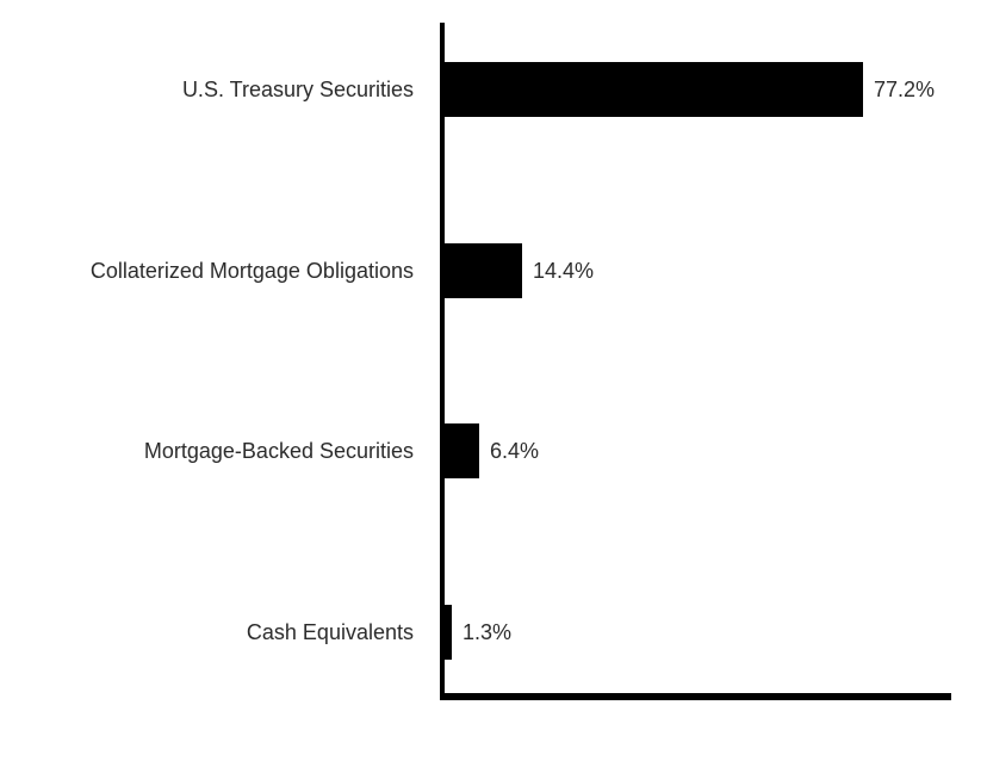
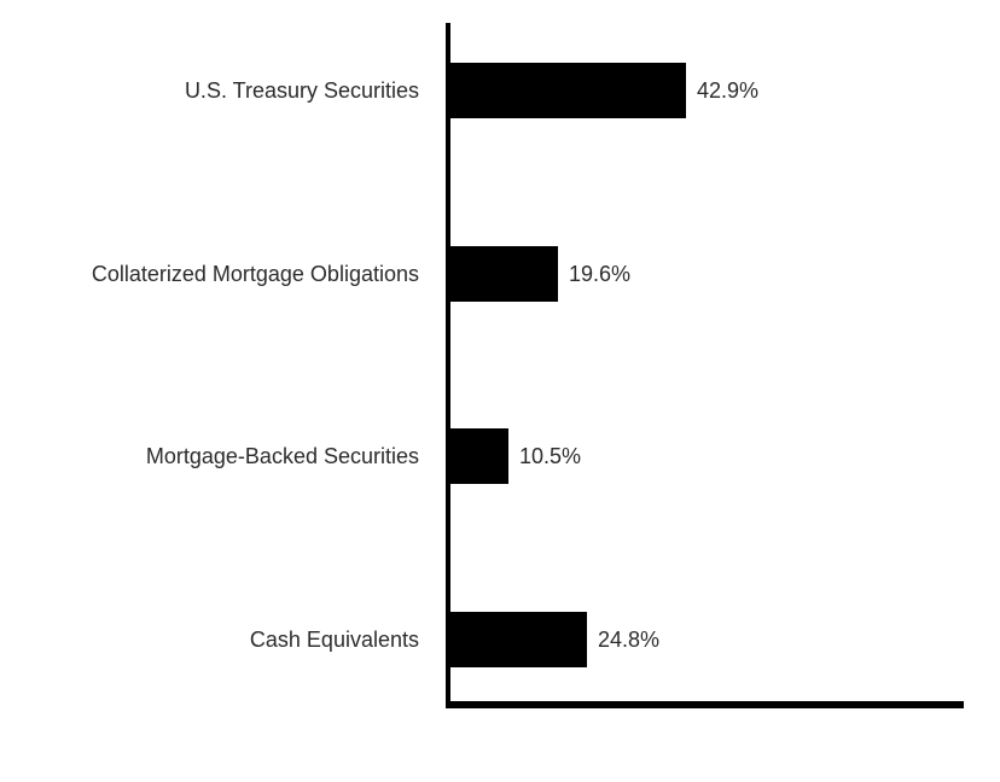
U.S. Treasury Securities: 77.2% -> 42.9%
Collaterized Mortgage Obligations: 14.4% -> 19.6%
Mortgage-Backed Securities: 6.4% -> 10.5%
Cash Equivalents: 1.3% -> 24.8%
